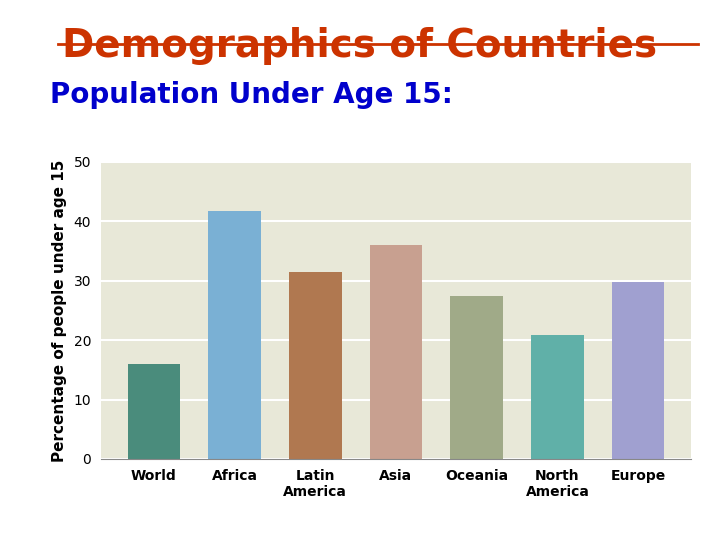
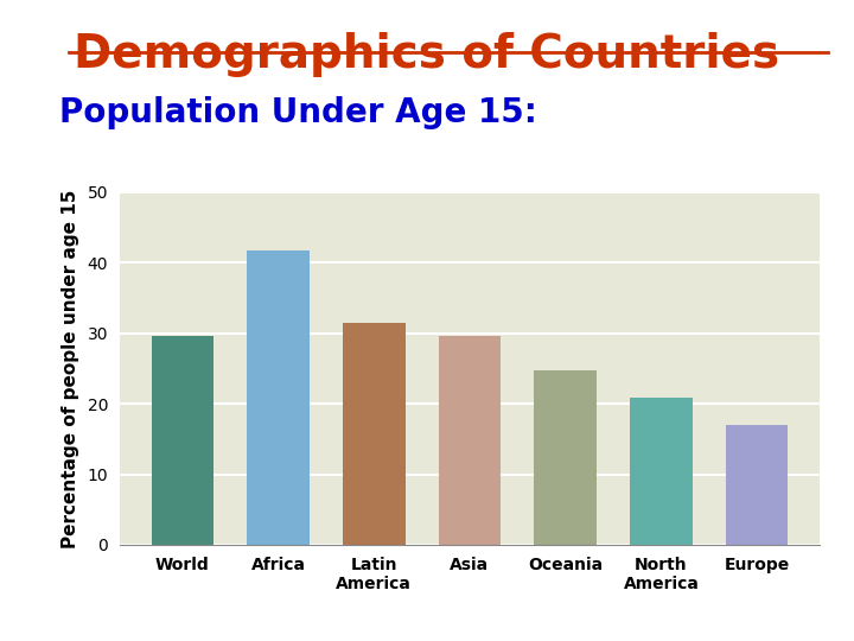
World: 16.0 -> 29.7
Asia: 36.0 -> 29.7
Oceania: 27.4 -> 24.7
Europe: 29.8 -> 17.0
